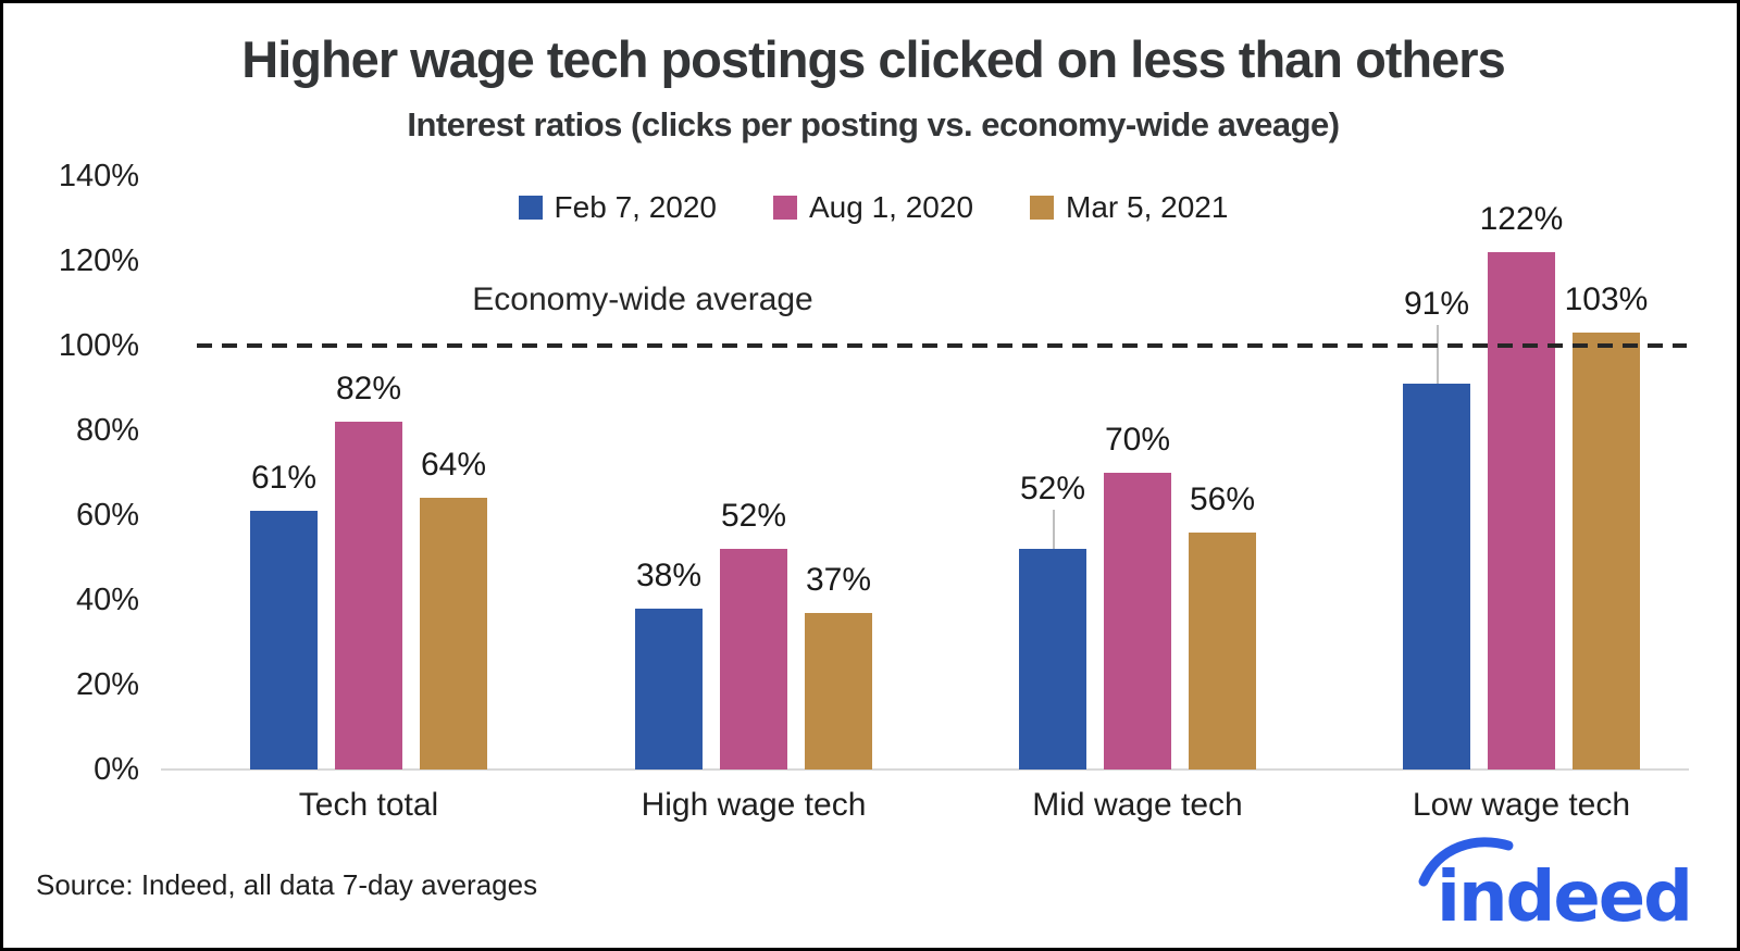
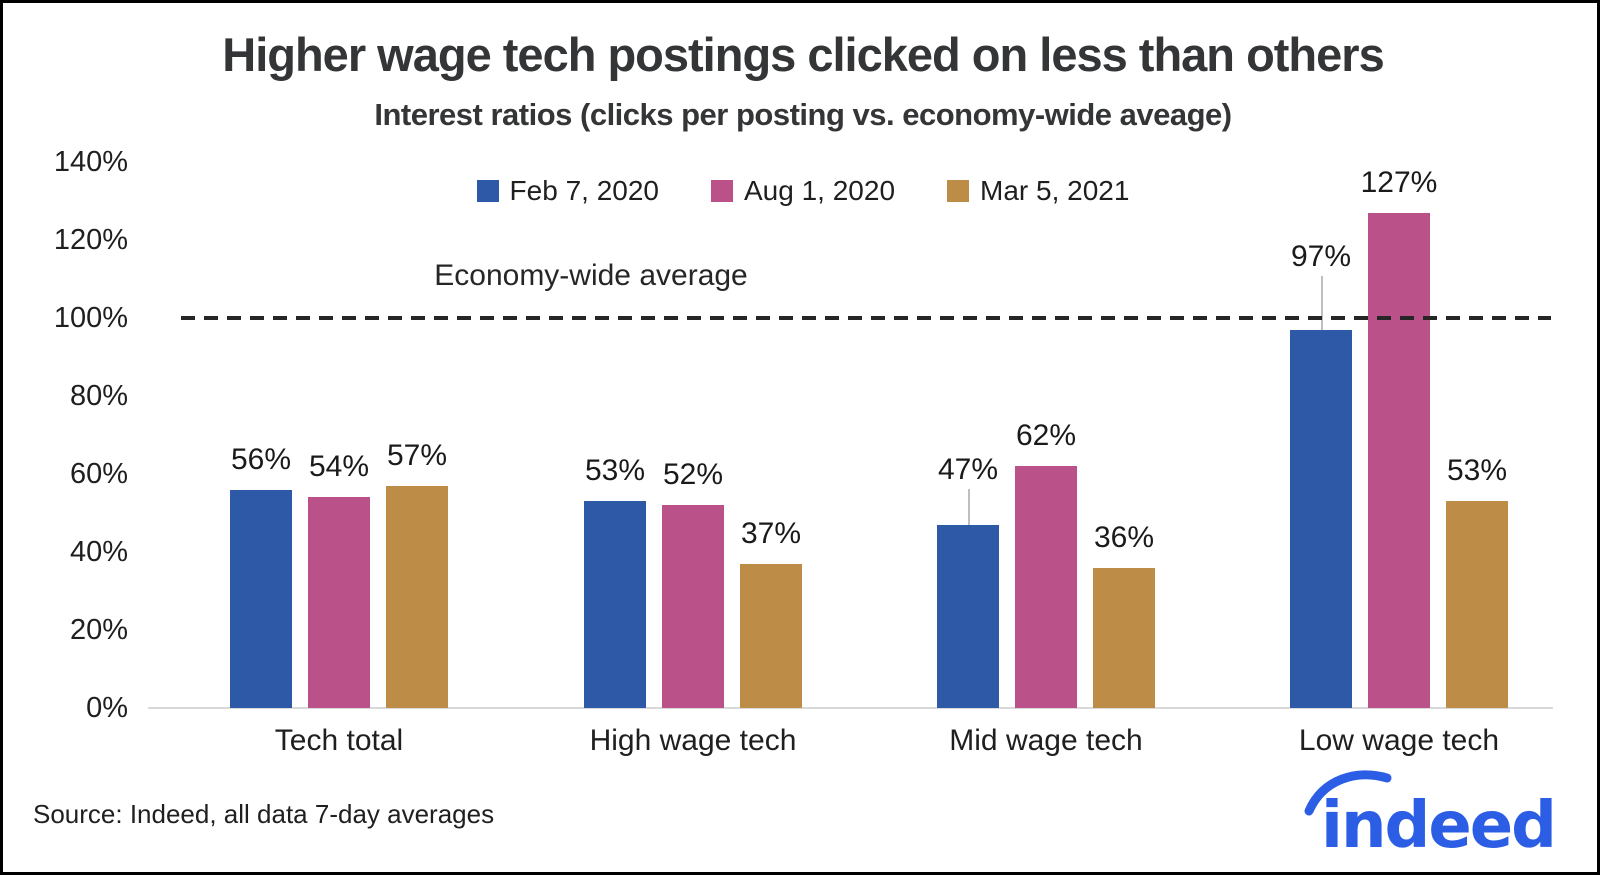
Feb 7, 2020/Tech total: 61% -> 56%
Aug 1, 2020/Tech total: 82% -> 54%
Mar 5, 2021/Tech total: 64% -> 57%
Feb 7, 2020/High wage tech: 38% -> 53%
Feb 7, 2020/Mid wage tech: 52% -> 47%
Aug 1, 2020/Mid wage tech: 70% -> 62%
Mar 5, 2021/Mid wage tech: 56% -> 36%
Feb 7, 2020/Low wage tech: 91% -> 97%
Aug 1, 2020/Low wage tech: 122% -> 127%
Mar 5, 2021/Low wage tech: 103% -> 53%
